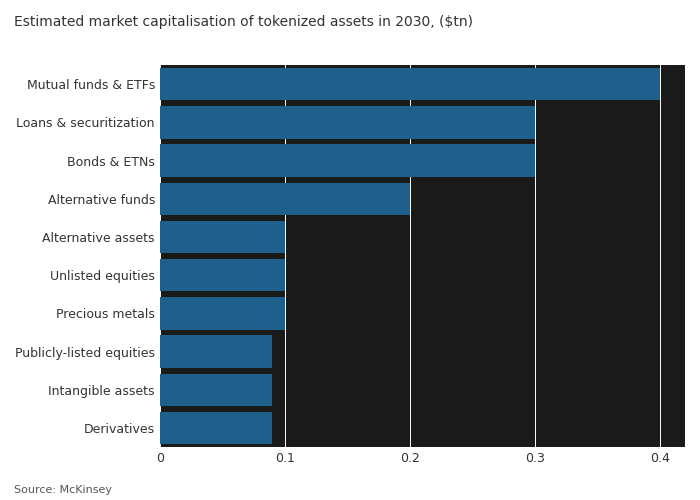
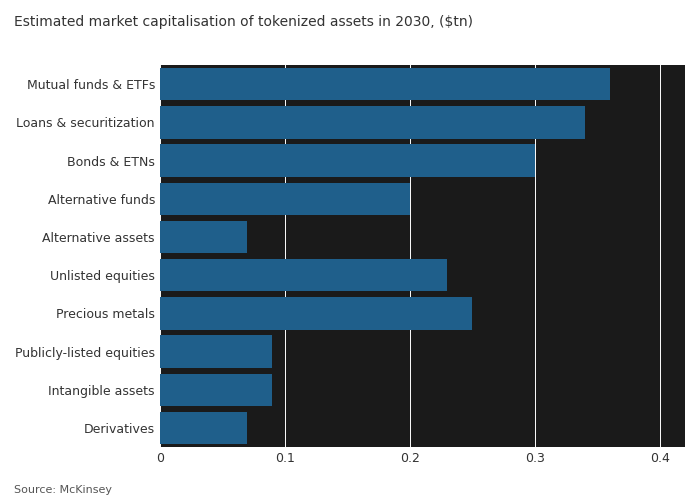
Mutual funds & ETFs: 0.40 -> 0.36
Loans & securitization: 0.30 -> 0.34
Alternative assets: 0.10 -> 0.07
Unlisted equities: 0.10 -> 0.23
Precious metals: 0.10 -> 0.25
Derivatives: 0.09 -> 0.07
